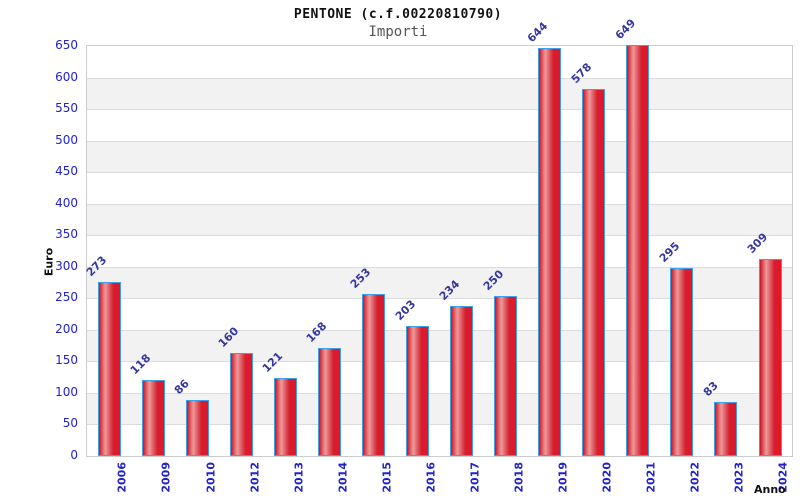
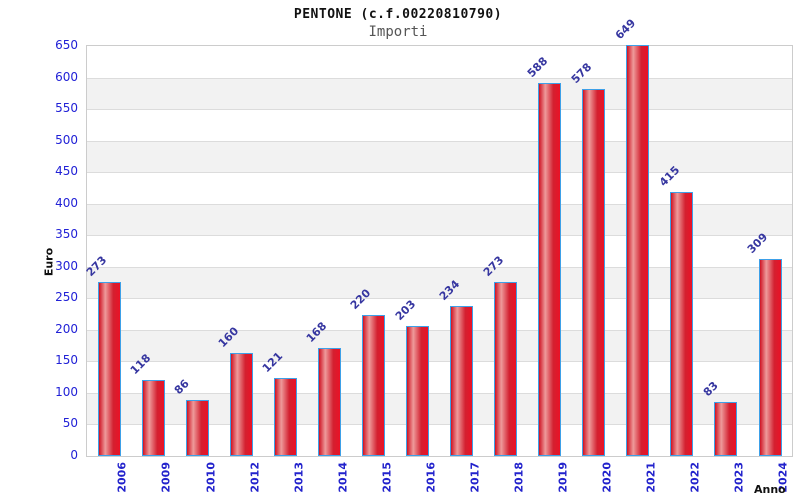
2015: 253 -> 220
2018: 250 -> 273
2019: 644 -> 588
2022: 295 -> 415
